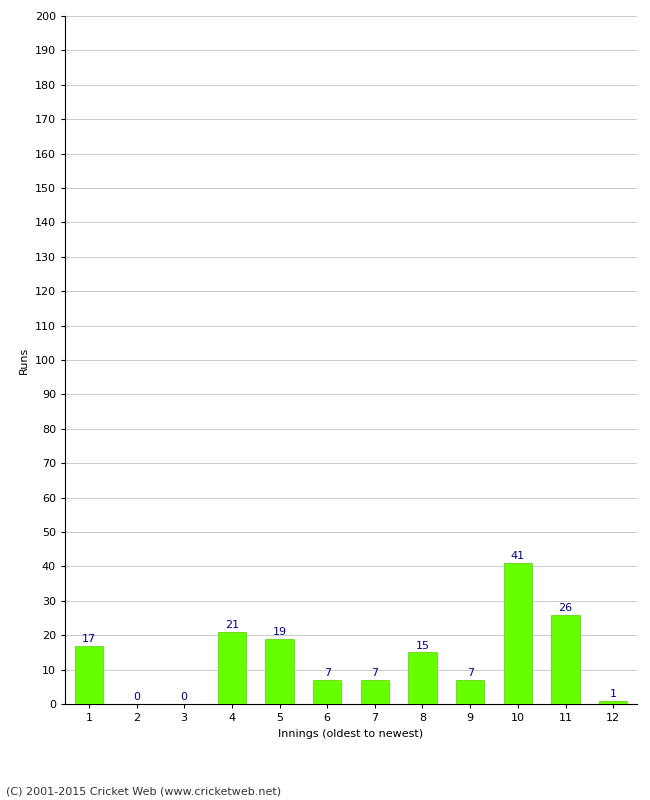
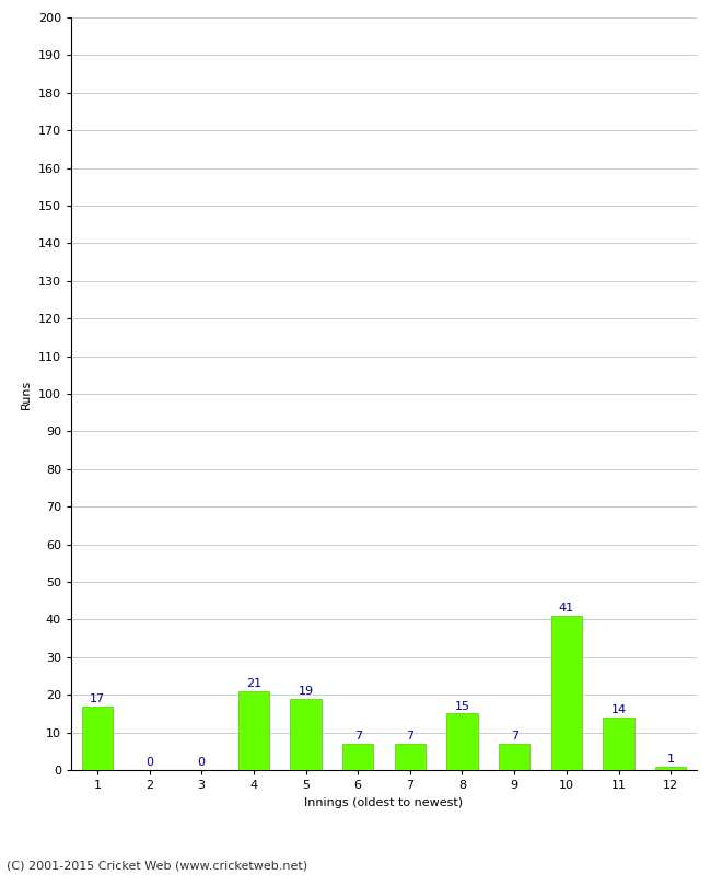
11: 26 -> 14
